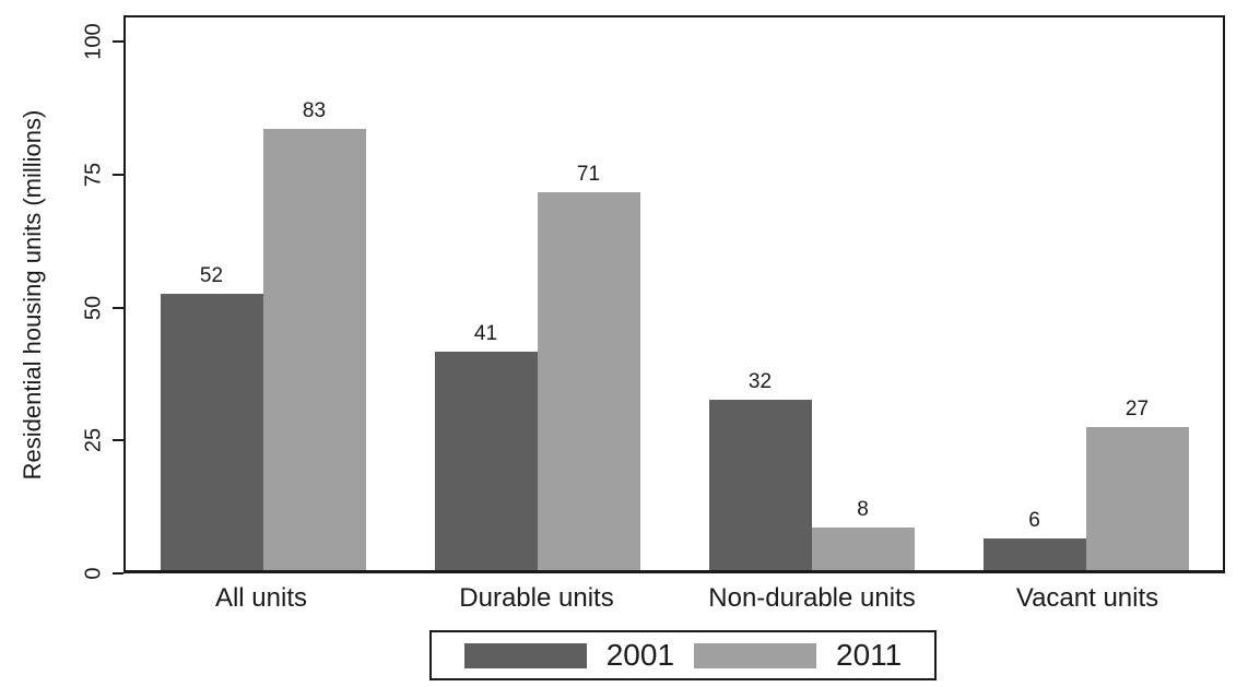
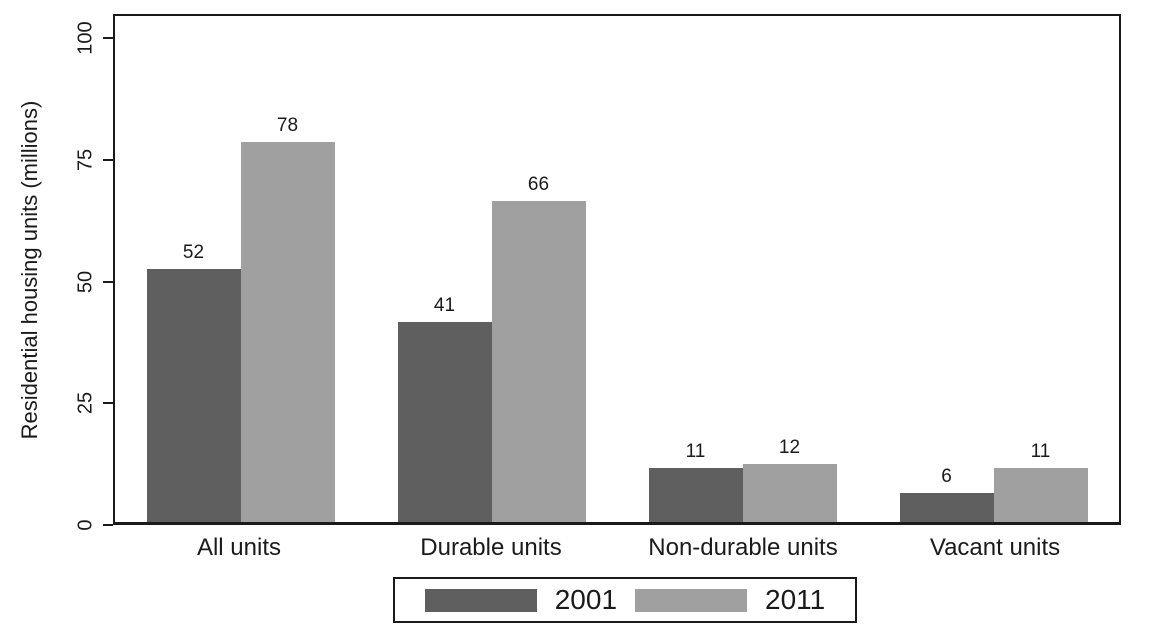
2011/All units: 83 -> 78
2011/Durable units: 71 -> 66
2001/Non-durable units: 32 -> 11
2011/Non-durable units: 8 -> 12
2011/Vacant units: 27 -> 11
